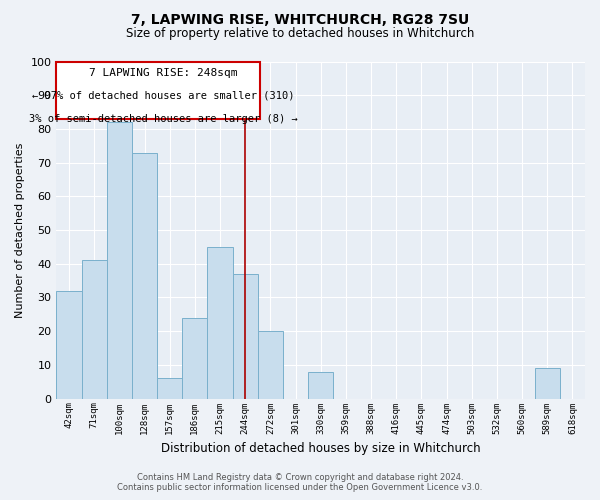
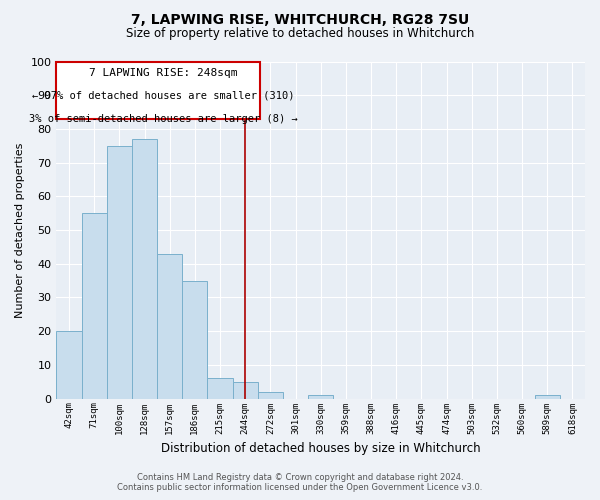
42sqm: 32 -> 20
71sqm: 41 -> 55
100sqm: 82 -> 75
128sqm: 73 -> 77
157sqm: 6 -> 43
186sqm: 24 -> 35
215sqm: 45 -> 6
244sqm: 37 -> 5
272sqm: 20 -> 2
330sqm: 8 -> 1
589sqm: 9 -> 1
